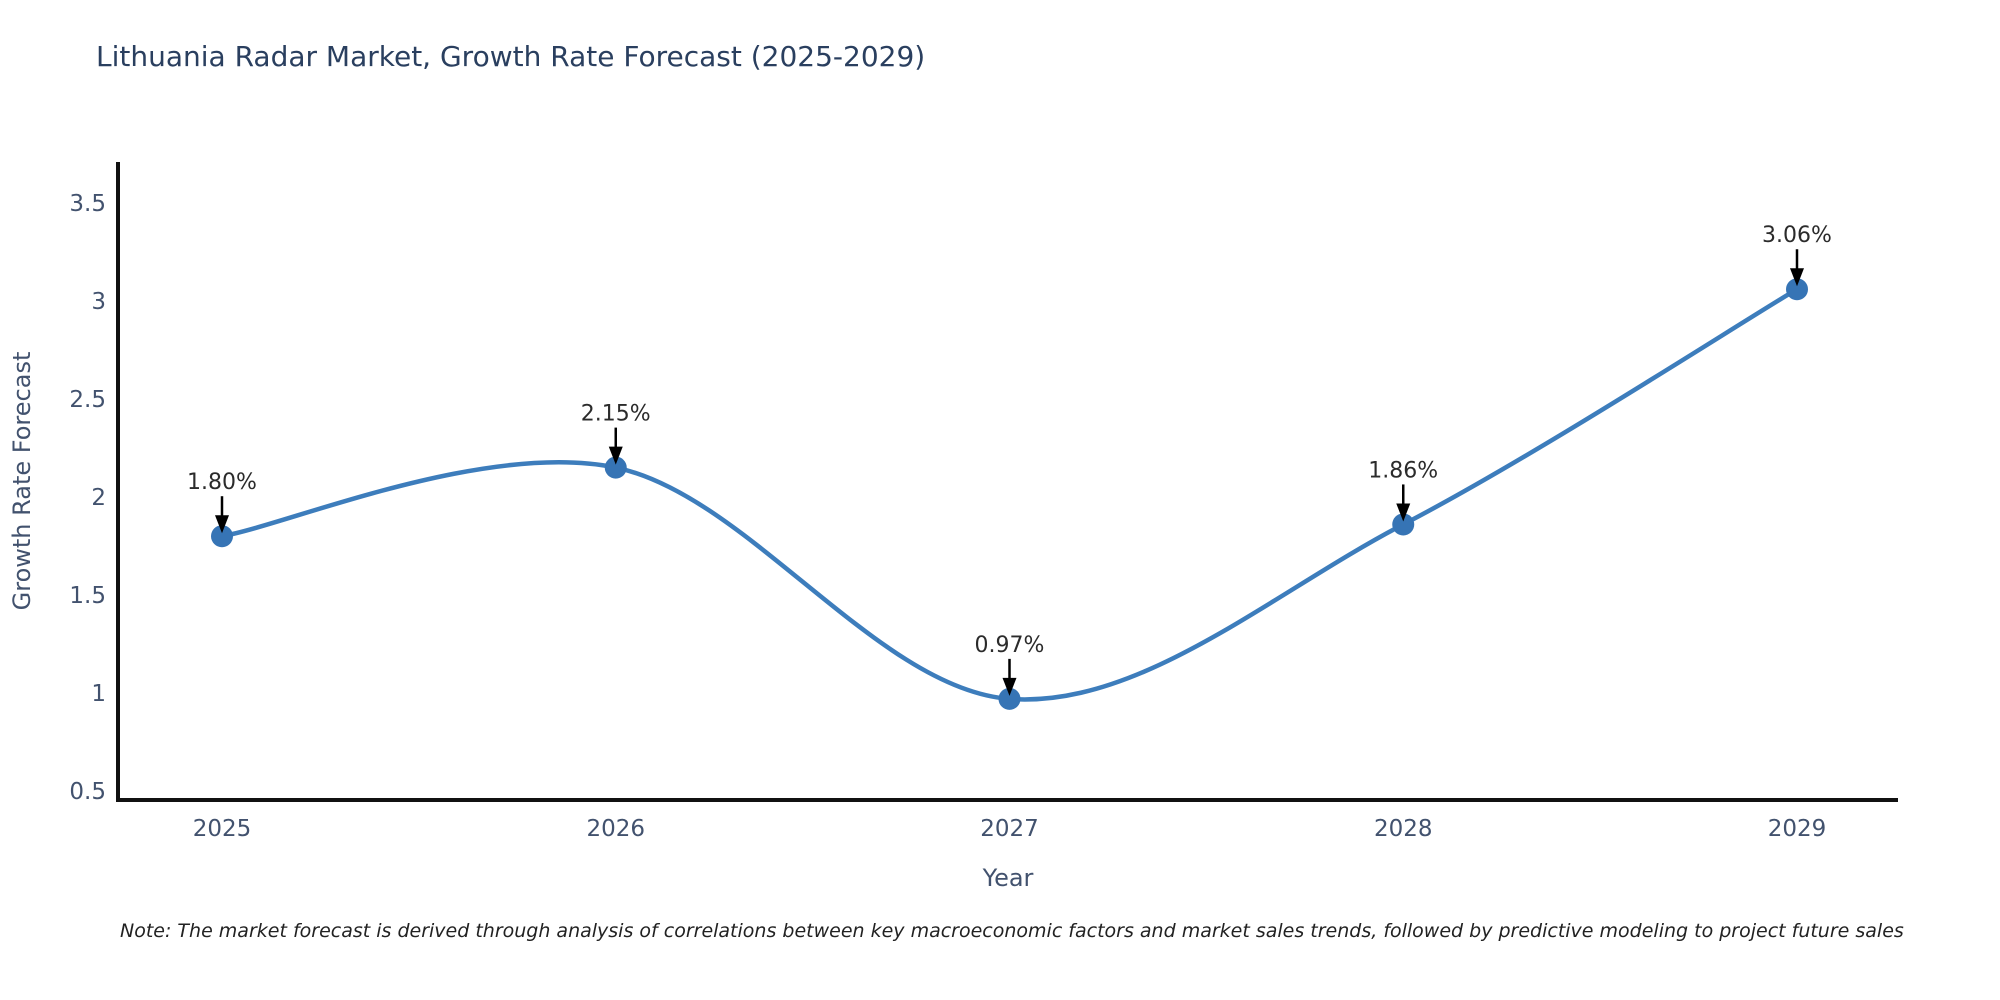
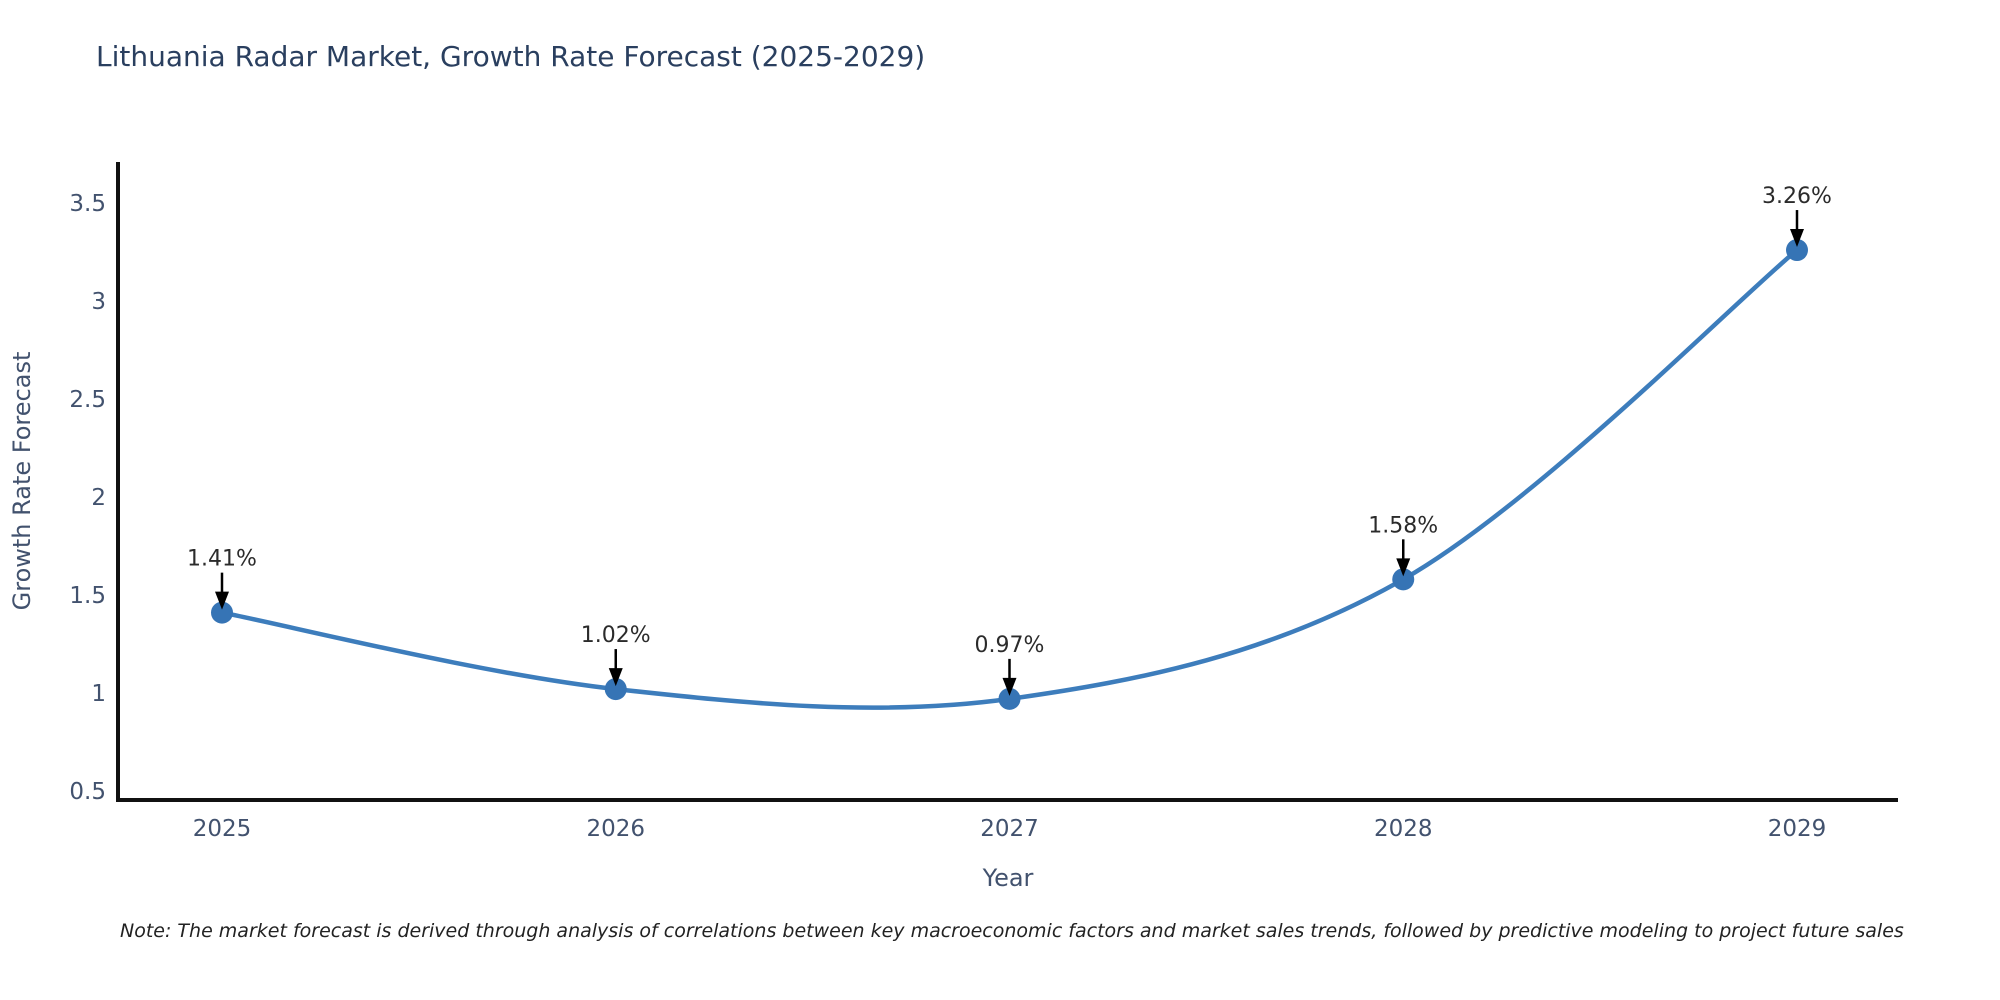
2025: 1.80% -> 1.41%
2026: 2.15% -> 1.02%
2028: 1.86% -> 1.58%
2029: 3.06% -> 3.26%
